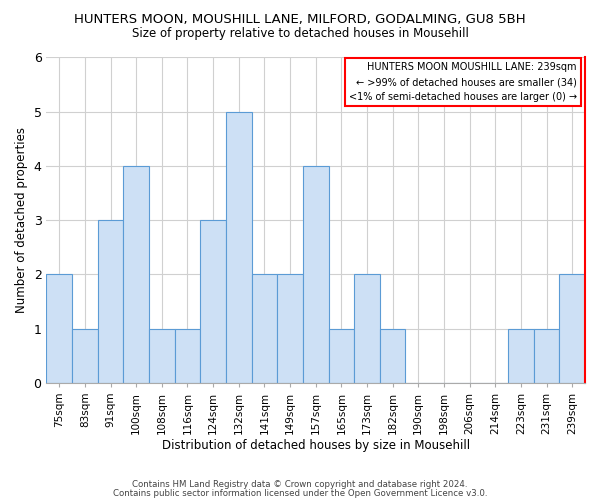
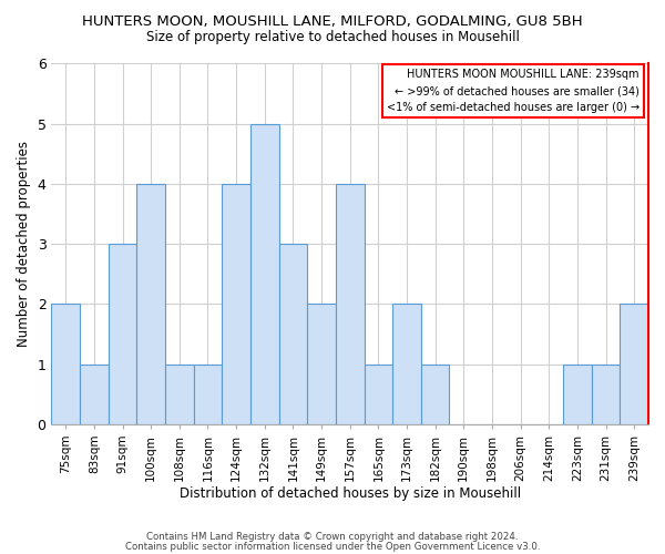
124sqm: 3 -> 4
141sqm: 2 -> 3
